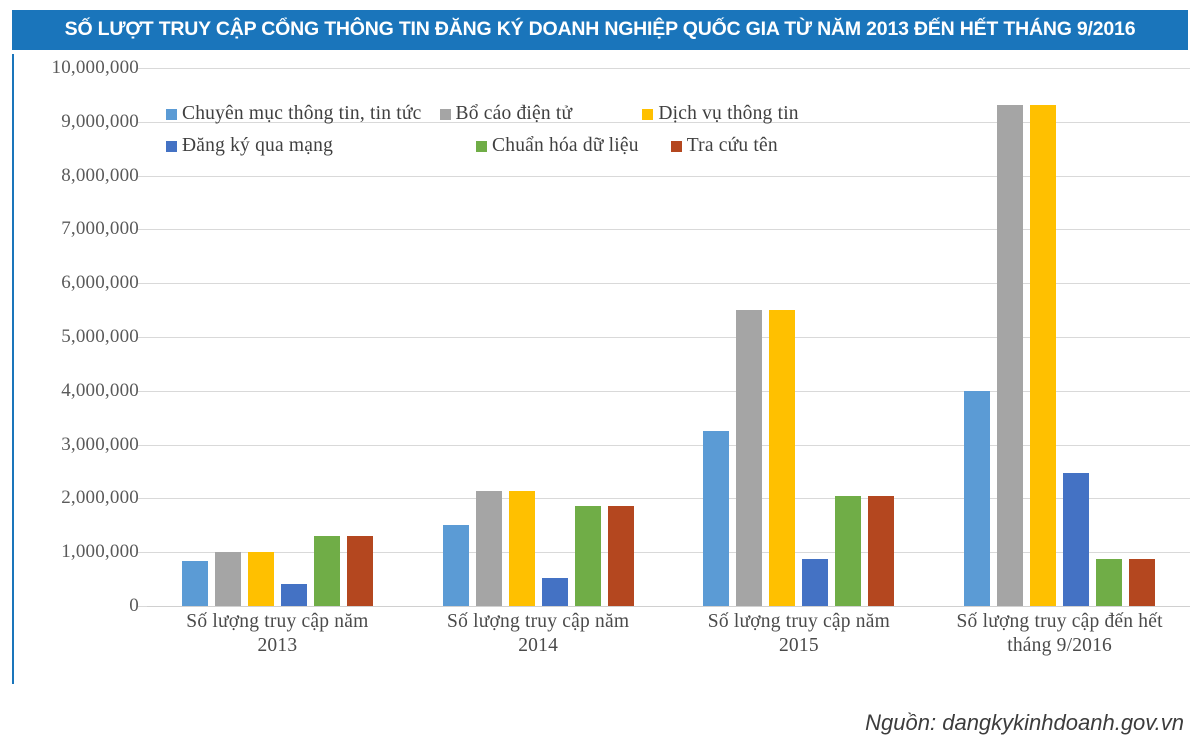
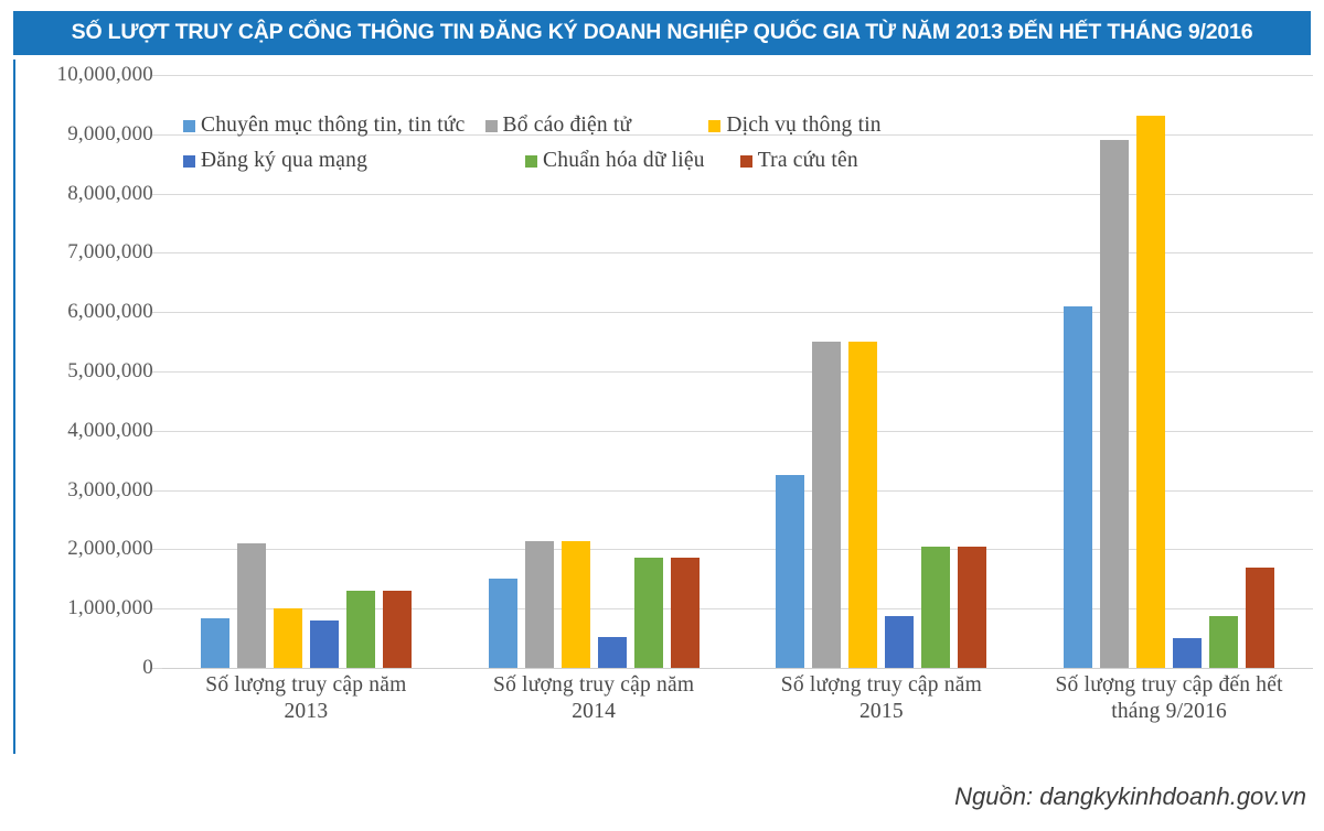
Bổ cáo điện tử/Số lượng truy cập năm 2013: 1000000 -> 2100000
Đăng ký qua mạng/Số lượng truy cập năm 2013: 400000 -> 800000
Chuyên mục thông tin, tin tức/Số lượng truy cập đến hết tháng 9/2016: 4000000 -> 6100000
Bổ cáo điện tử/Số lượng truy cập đến hết tháng 9/2016: 9300000 -> 8900000
Đăng ký qua mạng/Số lượng truy cập đến hết tháng 9/2016: 2500000 -> 500000
Tra cứu tên/Số lượng truy cập đến hết tháng 9/2016: 900000 -> 1700000
